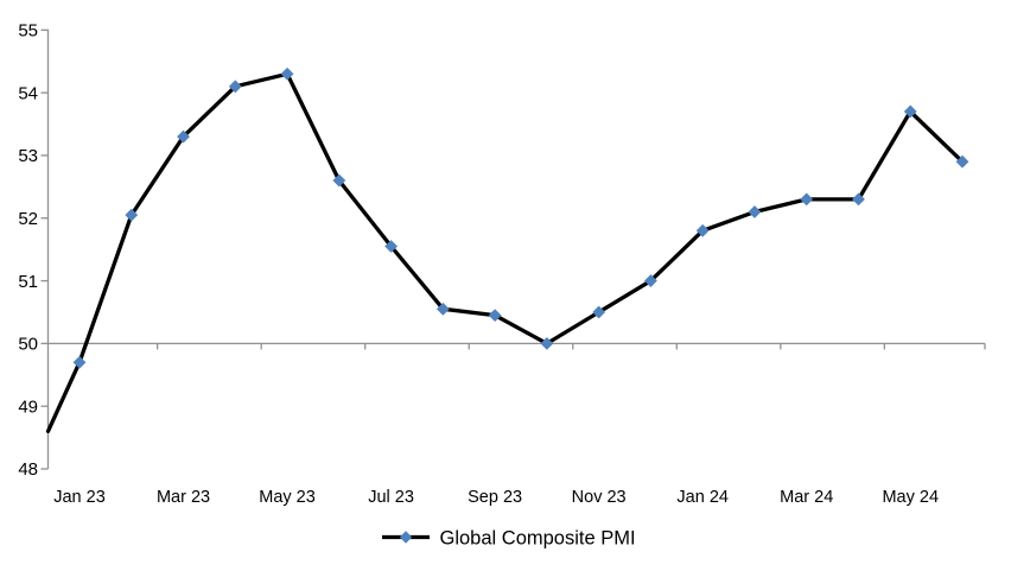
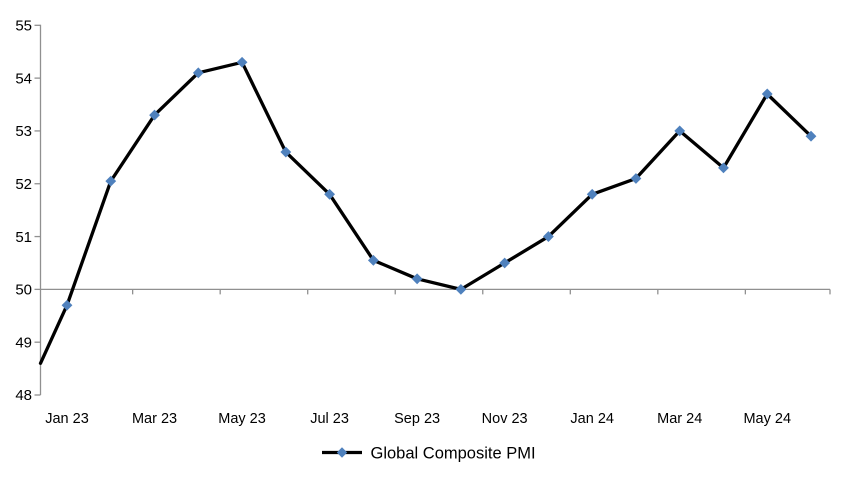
Jul 23: 51.5 -> 51.8
Sep 23: 50.5 -> 50.2
Mar 24: 52.3 -> 53.0
